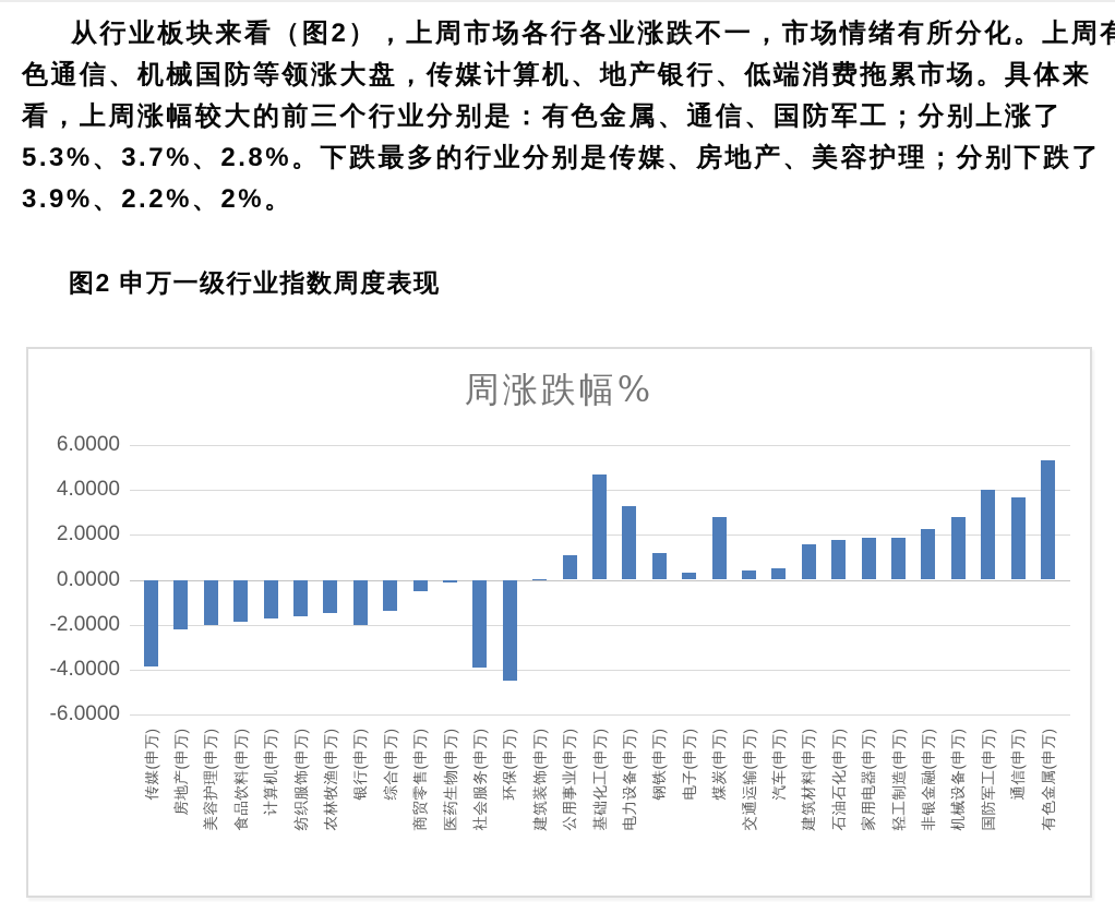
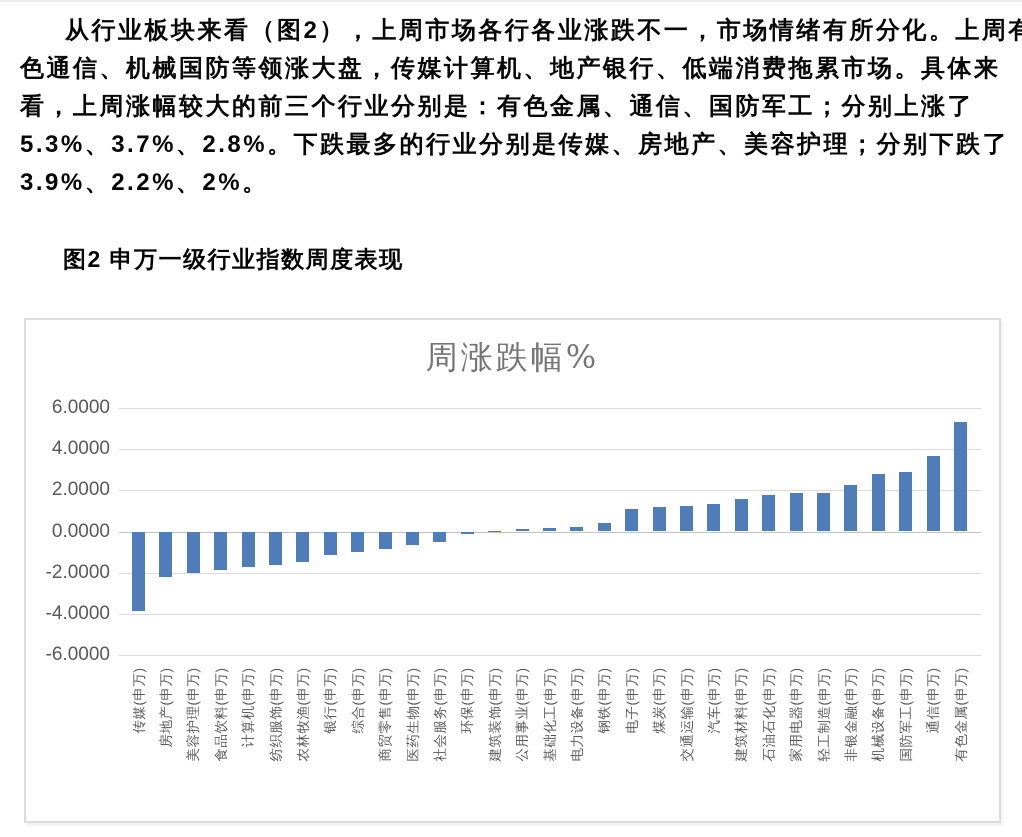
银行(申万): -2.0 -> -1.1
综合(申万): -1.4 -> -1.0
商贸零售(申万): -0.5 -> -0.9
医药生物(申万): -0.1 -> -0.7
社会服务(申万): -3.9 -> -0.5
环保(申万): -4.5 -> -0.1
公用事业(申万): 1.1 -> 0.1
基础化工(申万): 4.7 -> 0.2
电力设备(申万): 3.3 -> 0.2
钢铁(申万): 1.2 -> 0.4
电子(申万): 0.3 -> 1.1
煤炭(申万): 2.8 -> 1.2
交通运输(申万): 0.4 -> 1.2
汽车(申万): 0.5 -> 1.3
国防军工(申万): 4.0 -> 2.9
